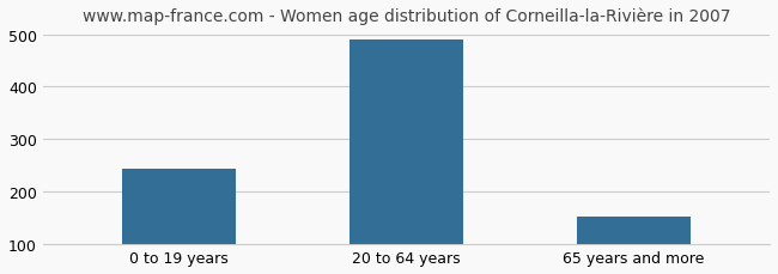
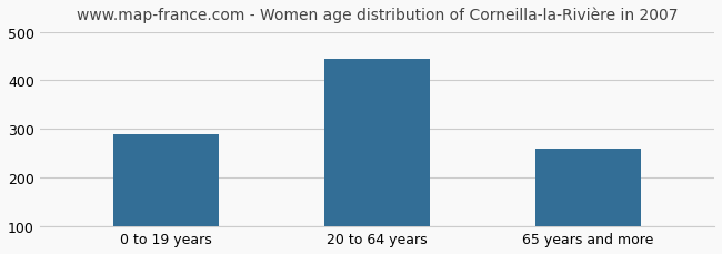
0 to 19 years: 243 -> 290
20 to 64 years: 490 -> 445
65 years and more: 153 -> 260
